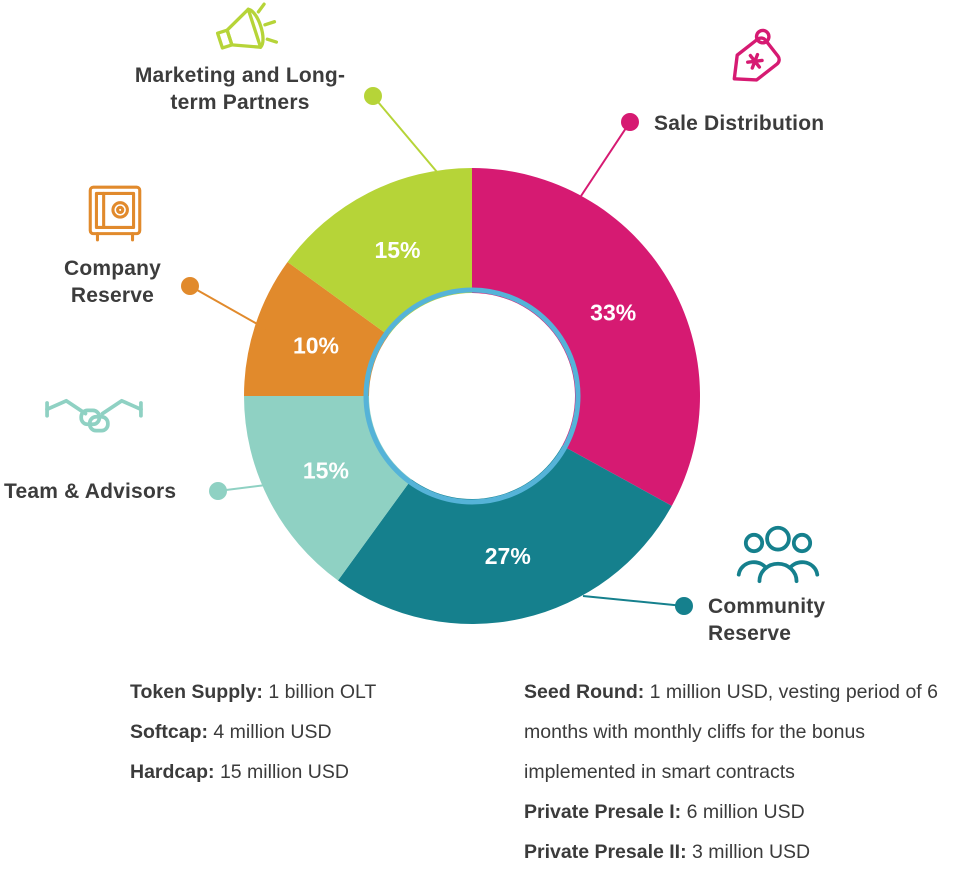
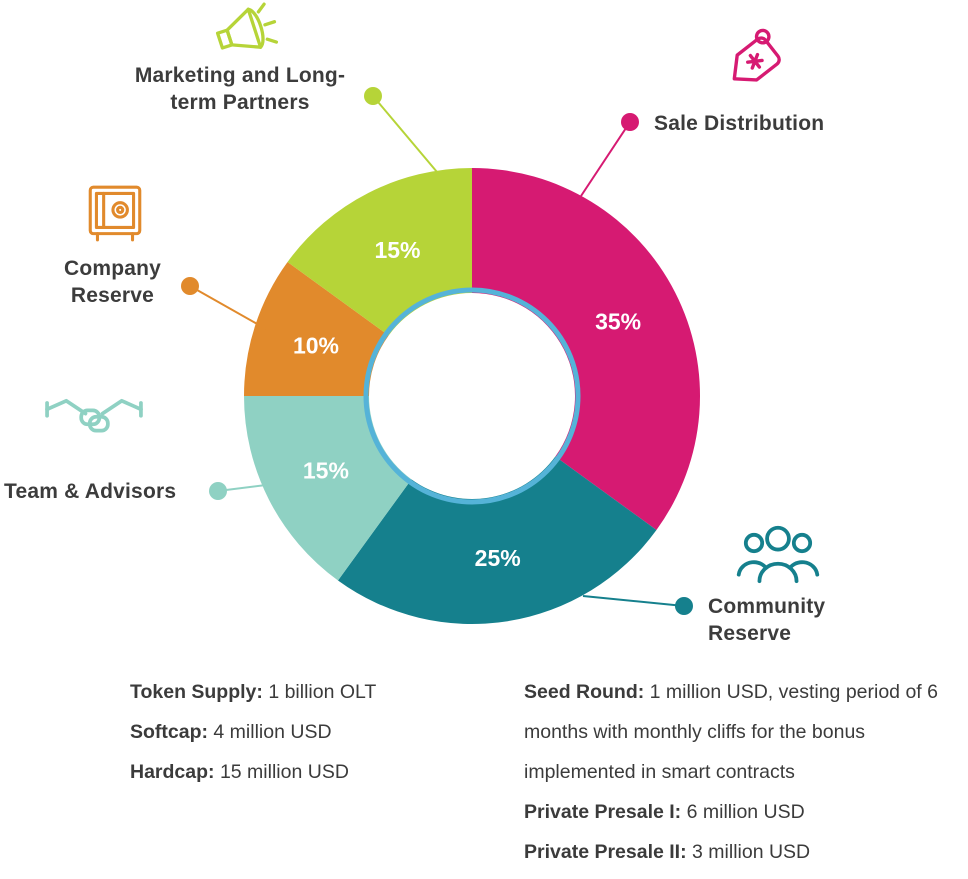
Sale Distribution: 33% -> 35%
Community Reserve: 27% -> 25%
